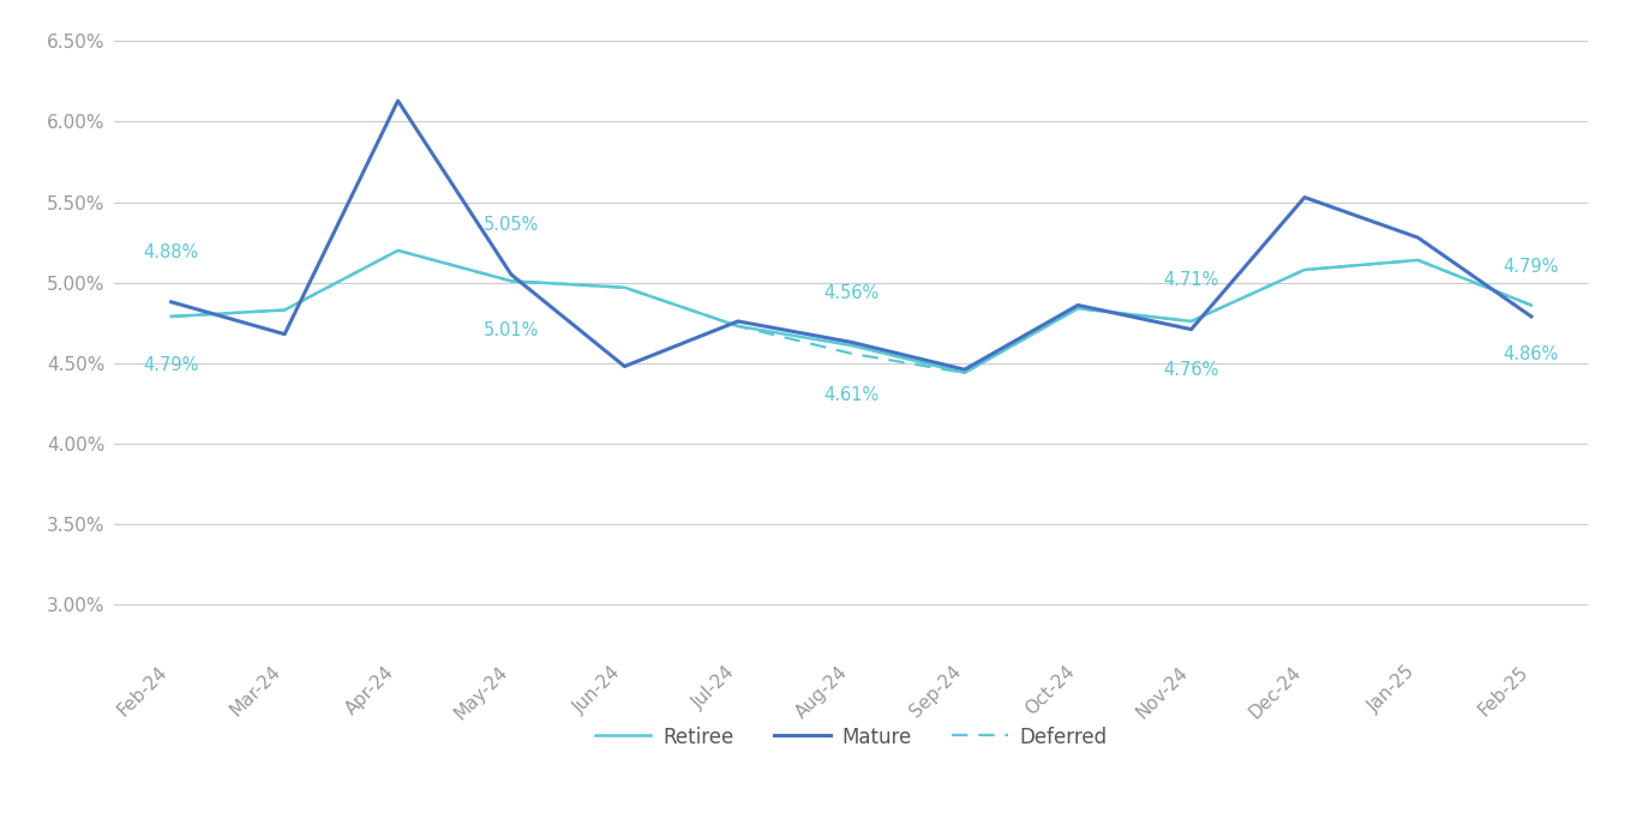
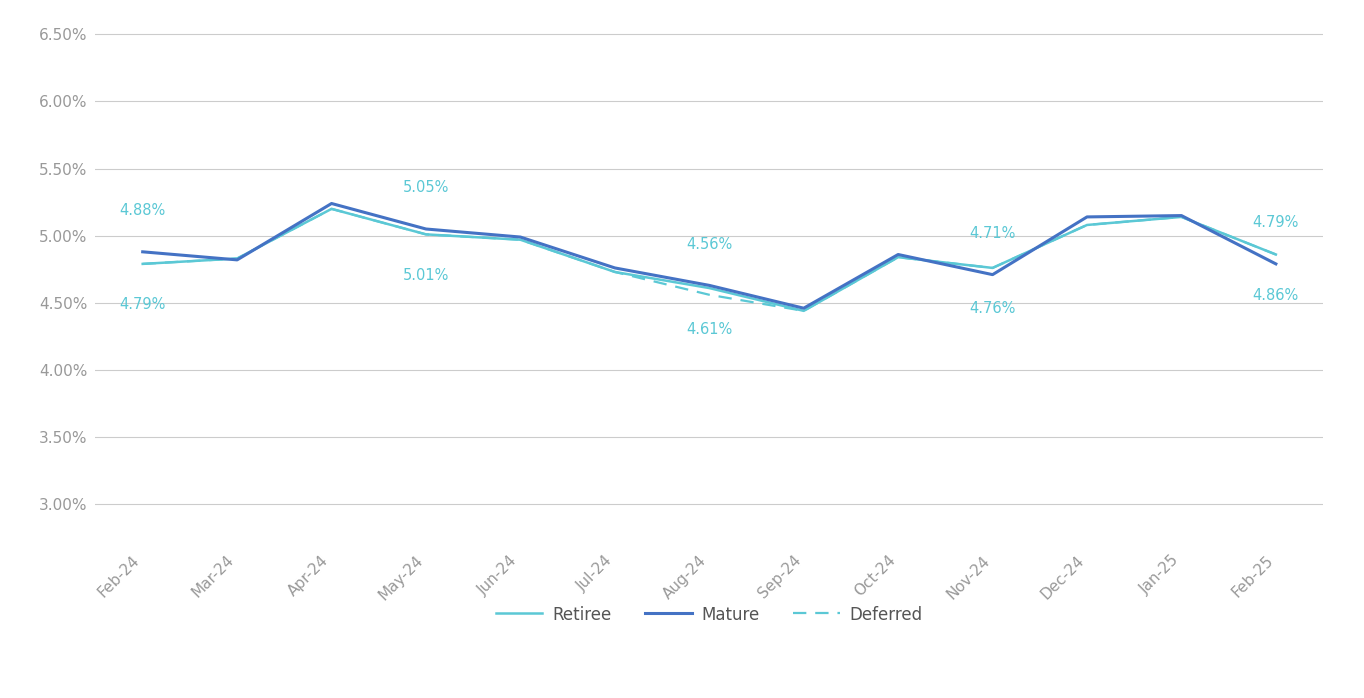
Mature/Mar-24: 4.68% -> 4.82%
Mature/Apr-24: 6.13% -> 5.24%
Mature/Jun-24: 4.48% -> 4.99%
Mature/Dec-24: 5.53% -> 5.14%
Mature/Jan-25: 5.28% -> 5.15%
